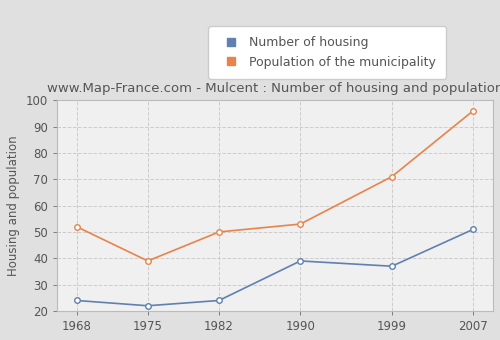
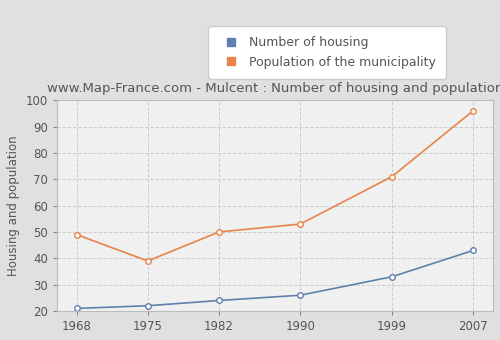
Number of housing/1968: 24 -> 21
Population of the municipality/1968: 52 -> 49
Number of housing/1990: 39 -> 26
Number of housing/1999: 37 -> 33
Number of housing/2007: 51 -> 43
